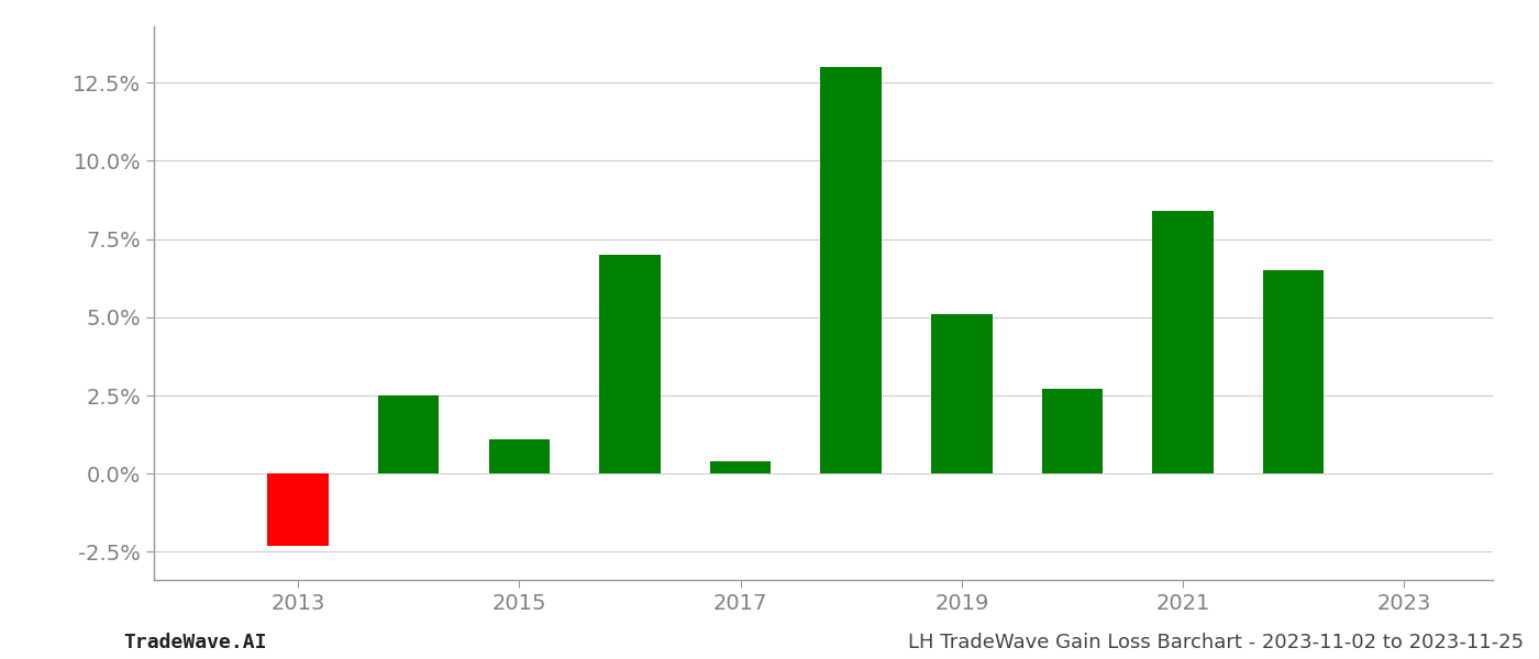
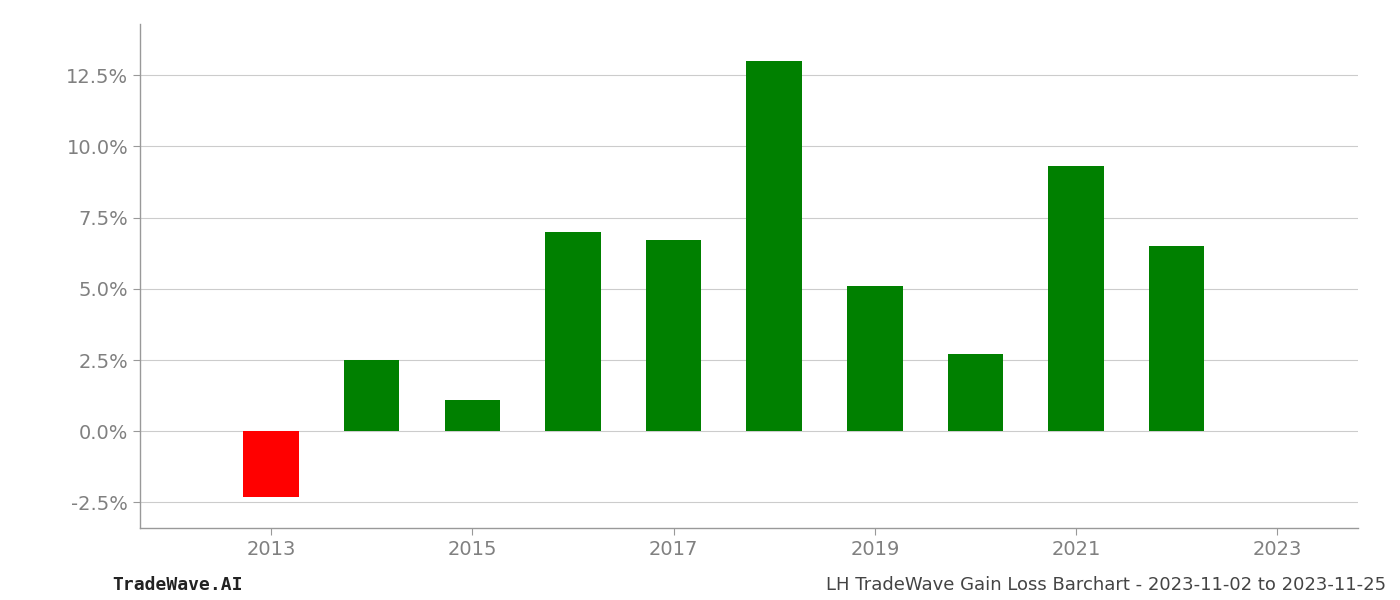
2017: 0.4% -> 6.7%
2021: 8.4% -> 9.3%
